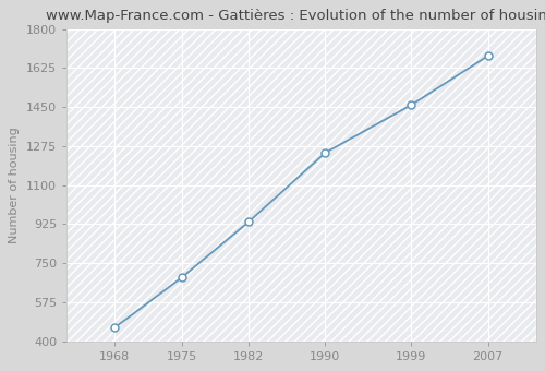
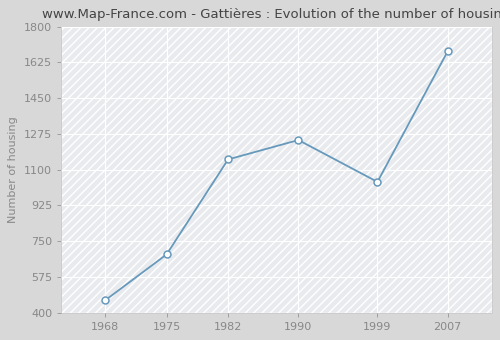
1982: 935 -> 1150
1999: 1460 -> 1040
